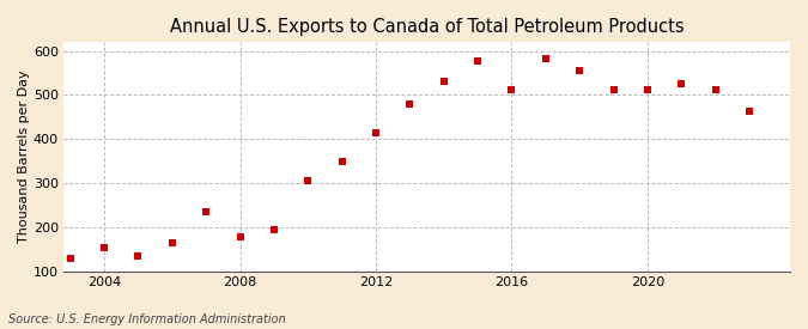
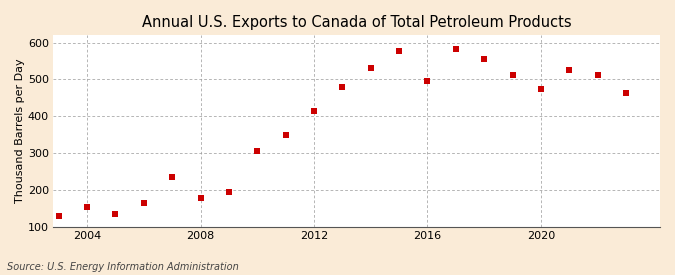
2016: 513 -> 495
2020: 512 -> 475
